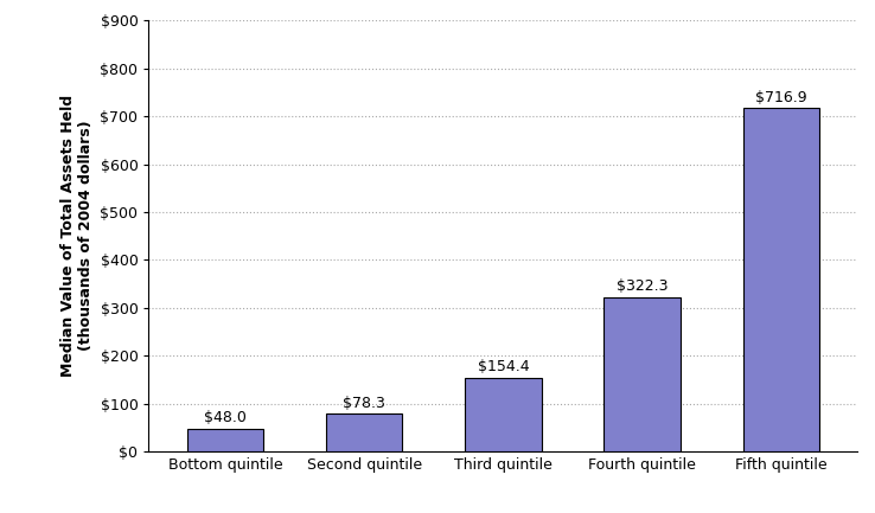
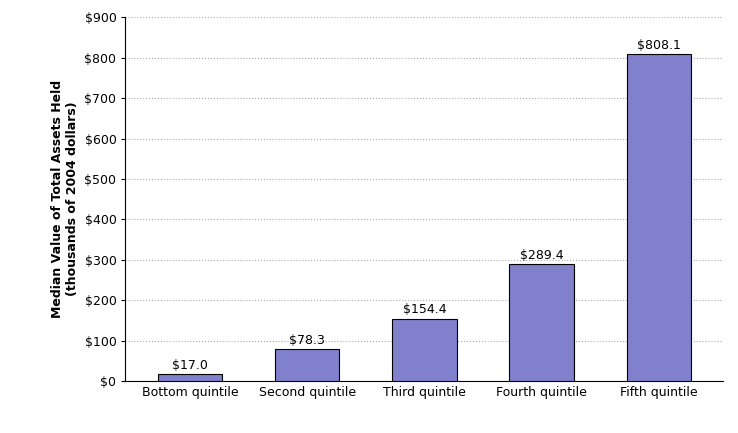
Bottom quintile: $48.0 -> $17.0
Fourth quintile: $322.3 -> $289.4
Fifth quintile: $716.9 -> $808.1
